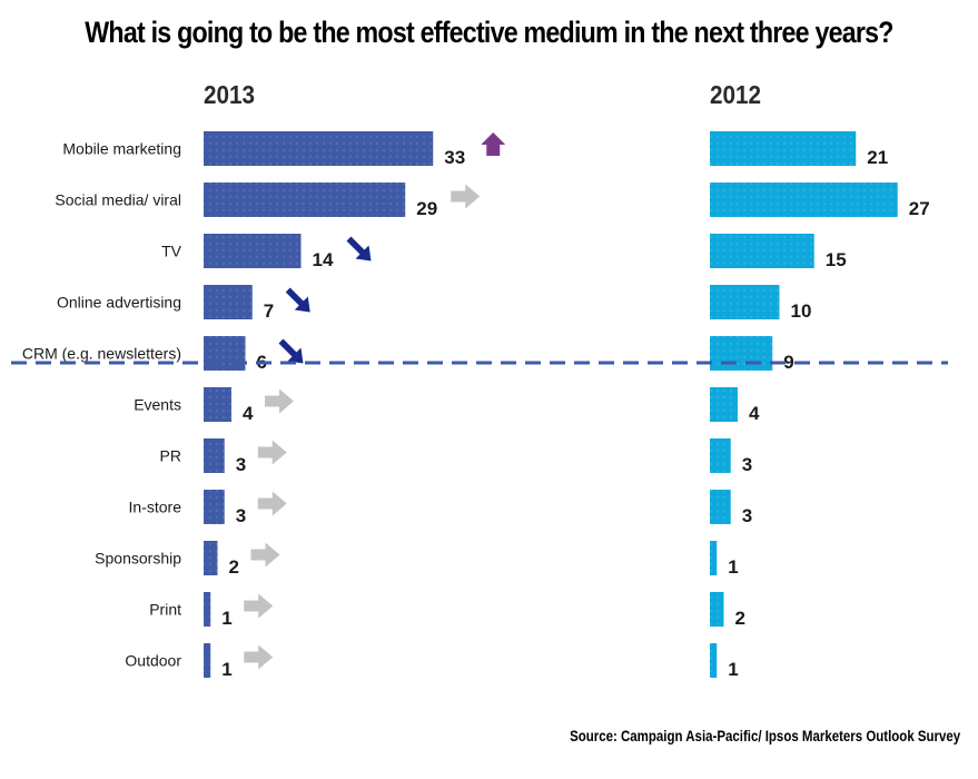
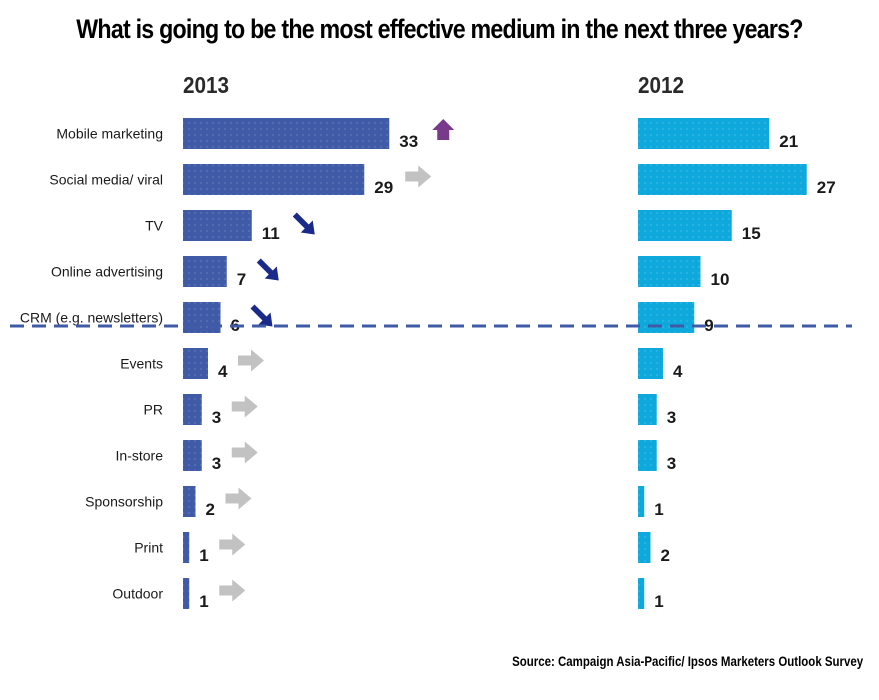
2013/TV: 14 -> 11
